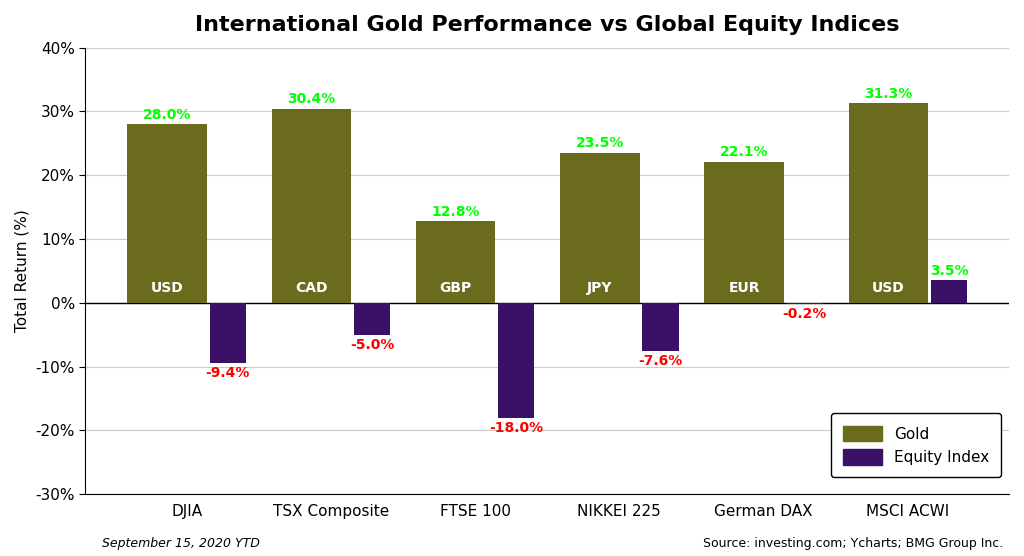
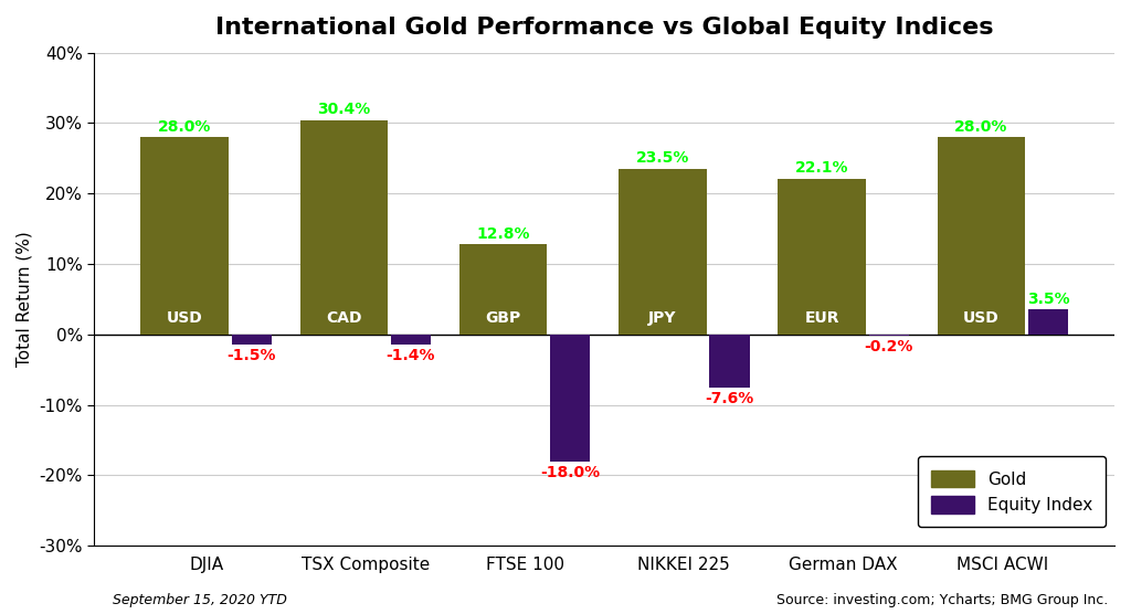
Equity Index/DJIA: -9.4% -> -1.5%
Equity Index/TSX Composite: -5.0% -> -1.4%
Gold/MSCI ACWI: 31.3% -> 28.0%
